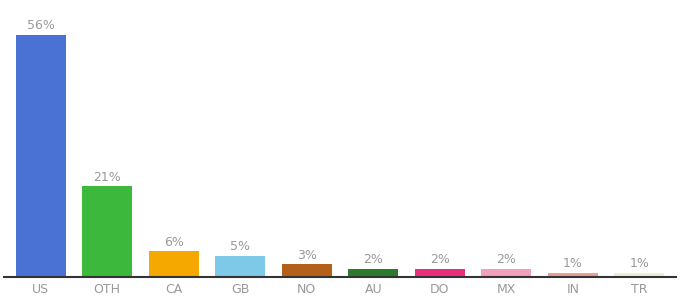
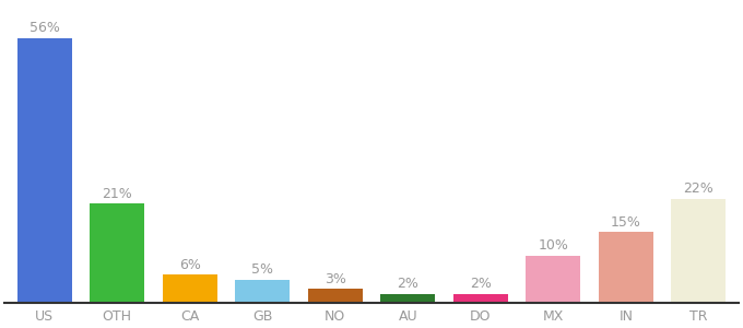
MX: 2% -> 10%
IN: 1% -> 15%
TR: 1% -> 22%
